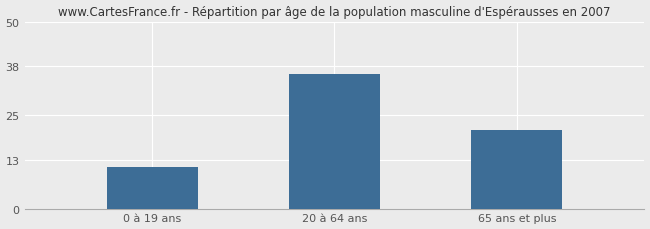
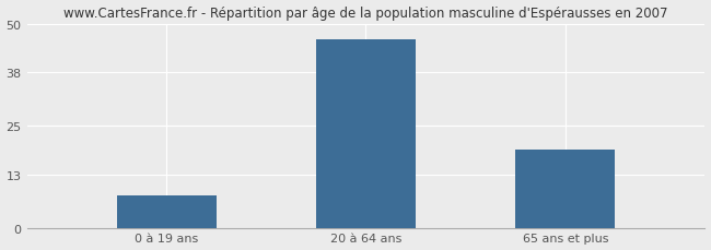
0 à 19 ans: 11 -> 8
20 à 64 ans: 36 -> 46
65 ans et plus: 21 -> 19
